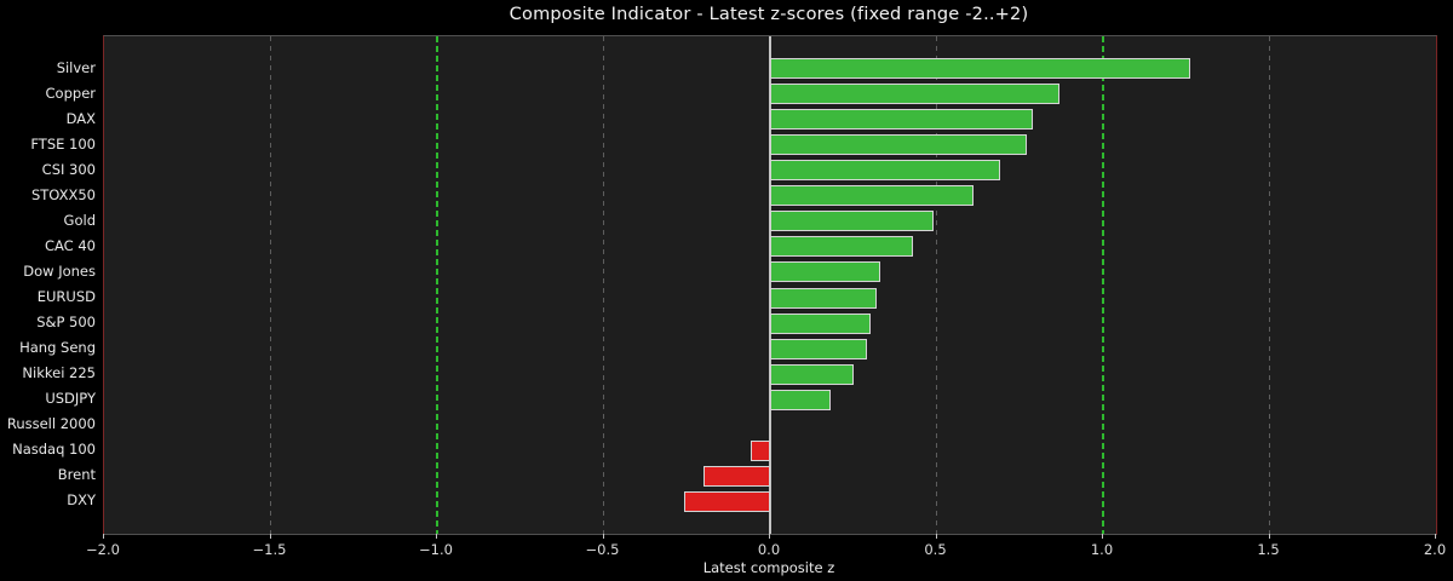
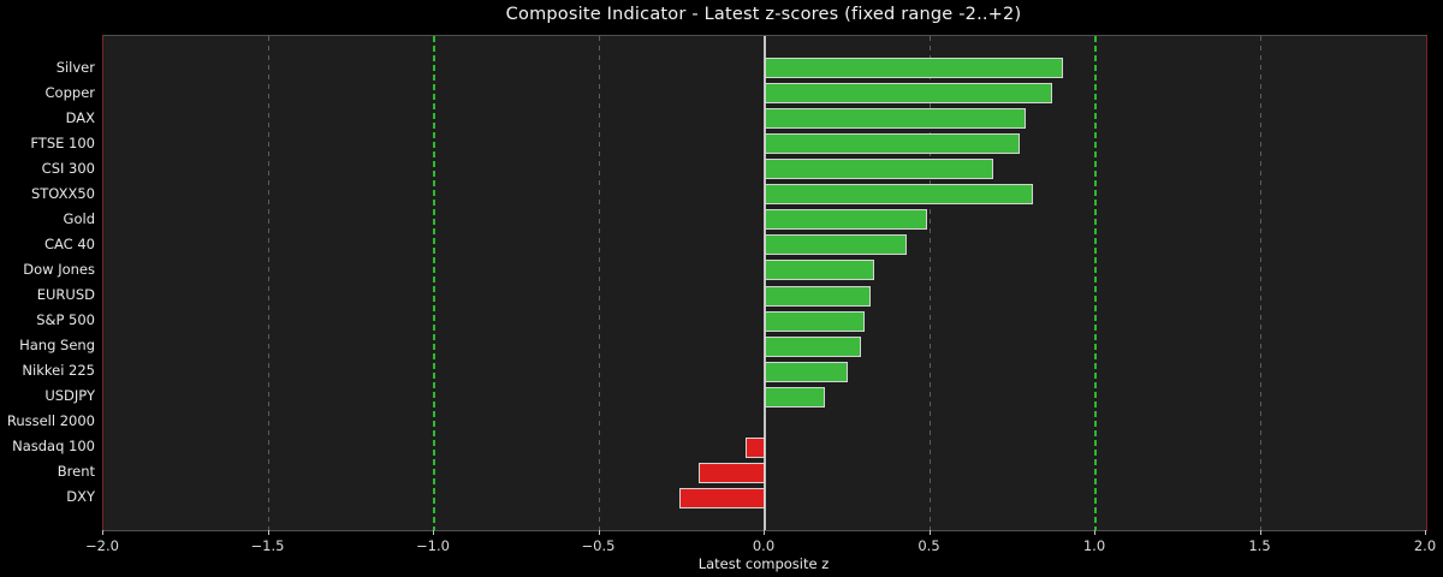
Silver: 1.26 -> 0.90
STOXX50: 0.61 -> 0.81
